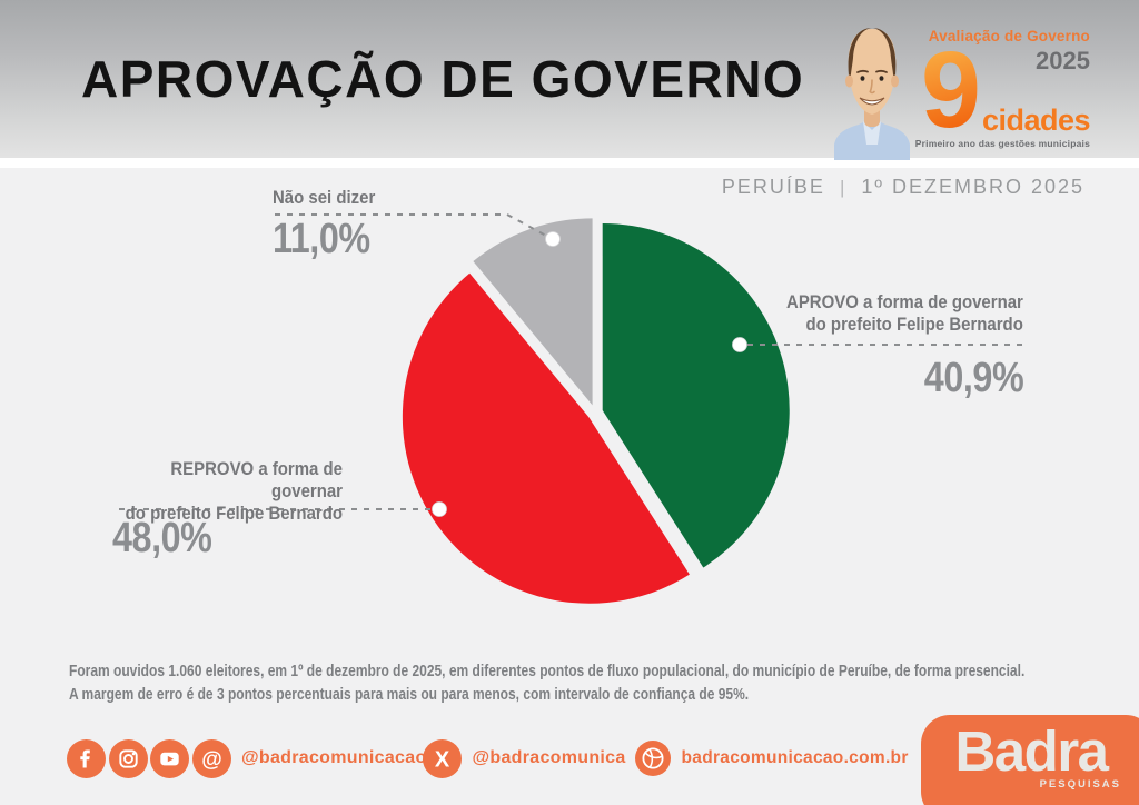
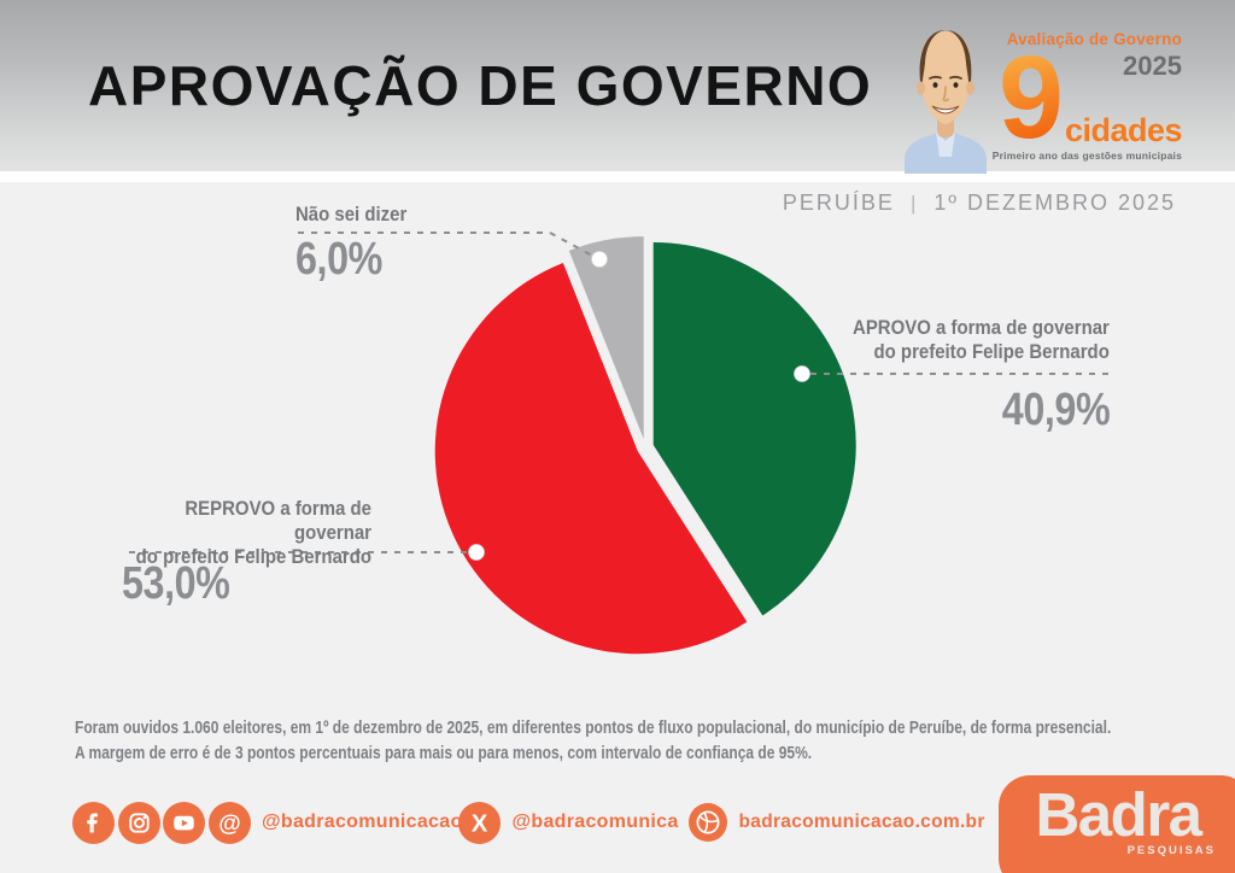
REPROVO a forma de governar do prefeito Felipe Bernardo: 48,0% -> 53,0%
Não sei dizer: 11,0% -> 6,0%
